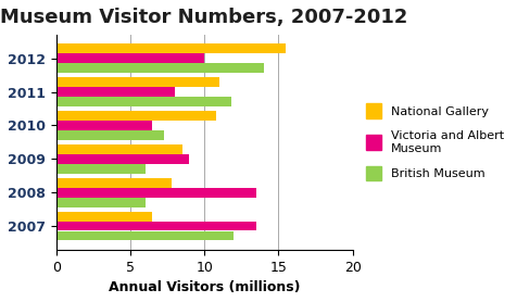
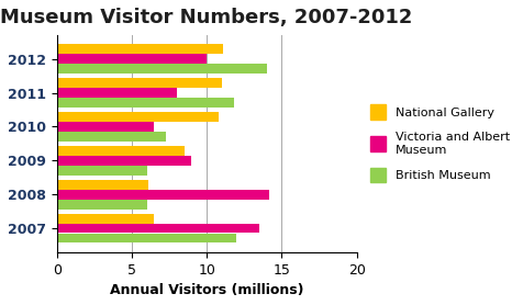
National Gallery/2012: 15.5 -> 11.1
National Gallery/2008: 7.8 -> 6.1
Victoria and Albert Museum/2008: 13.5 -> 14.2
